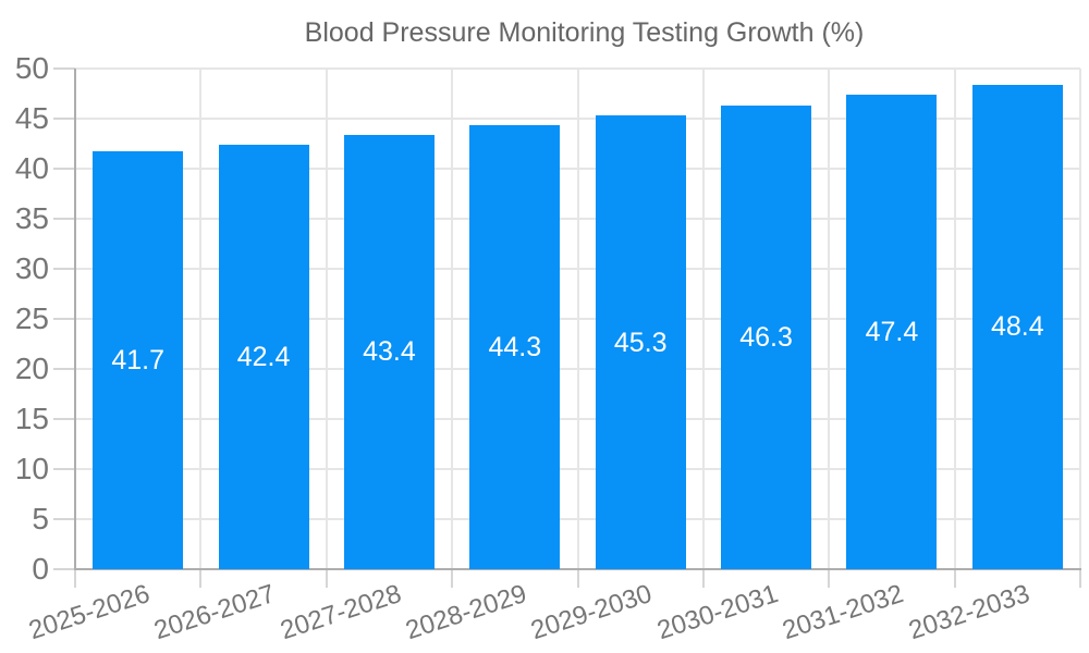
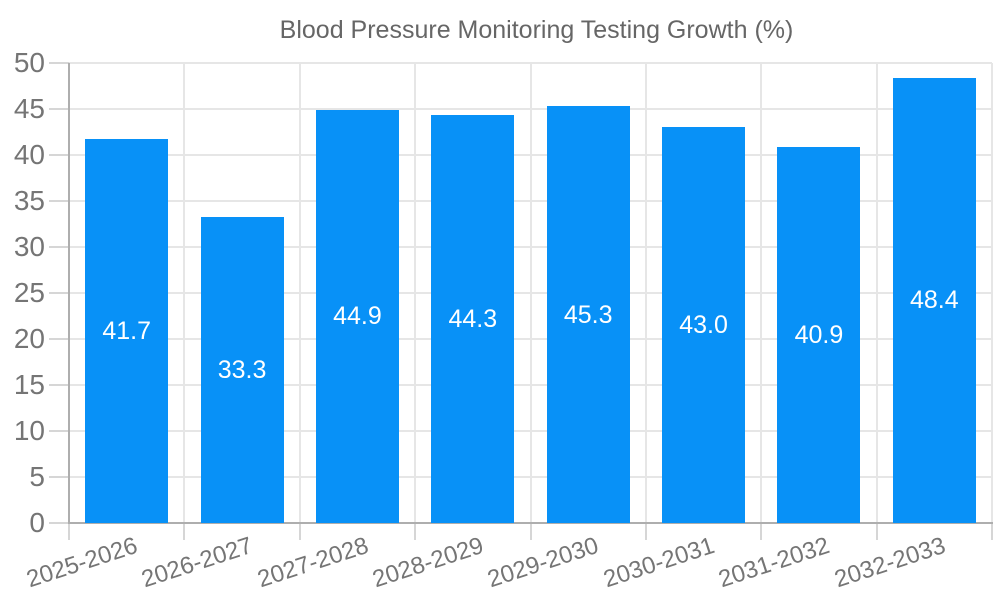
2026-2027: 42.4 -> 33.3
2027-2028: 43.4 -> 44.9
2030-2031: 46.3 -> 43.0
2031-2032: 47.4 -> 40.9
